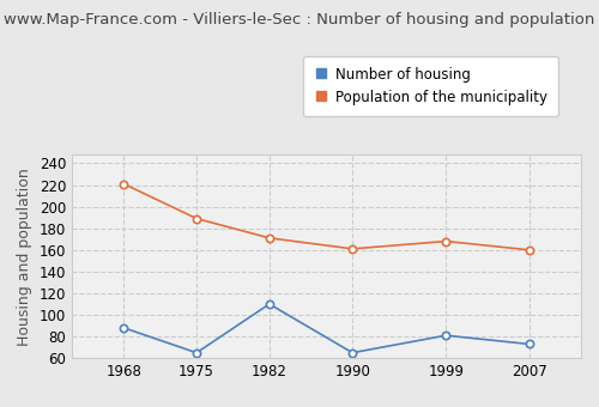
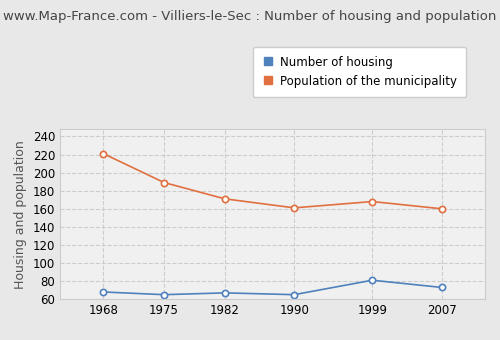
Number of housing/1968: 88 -> 68
Number of housing/1982: 110 -> 67
